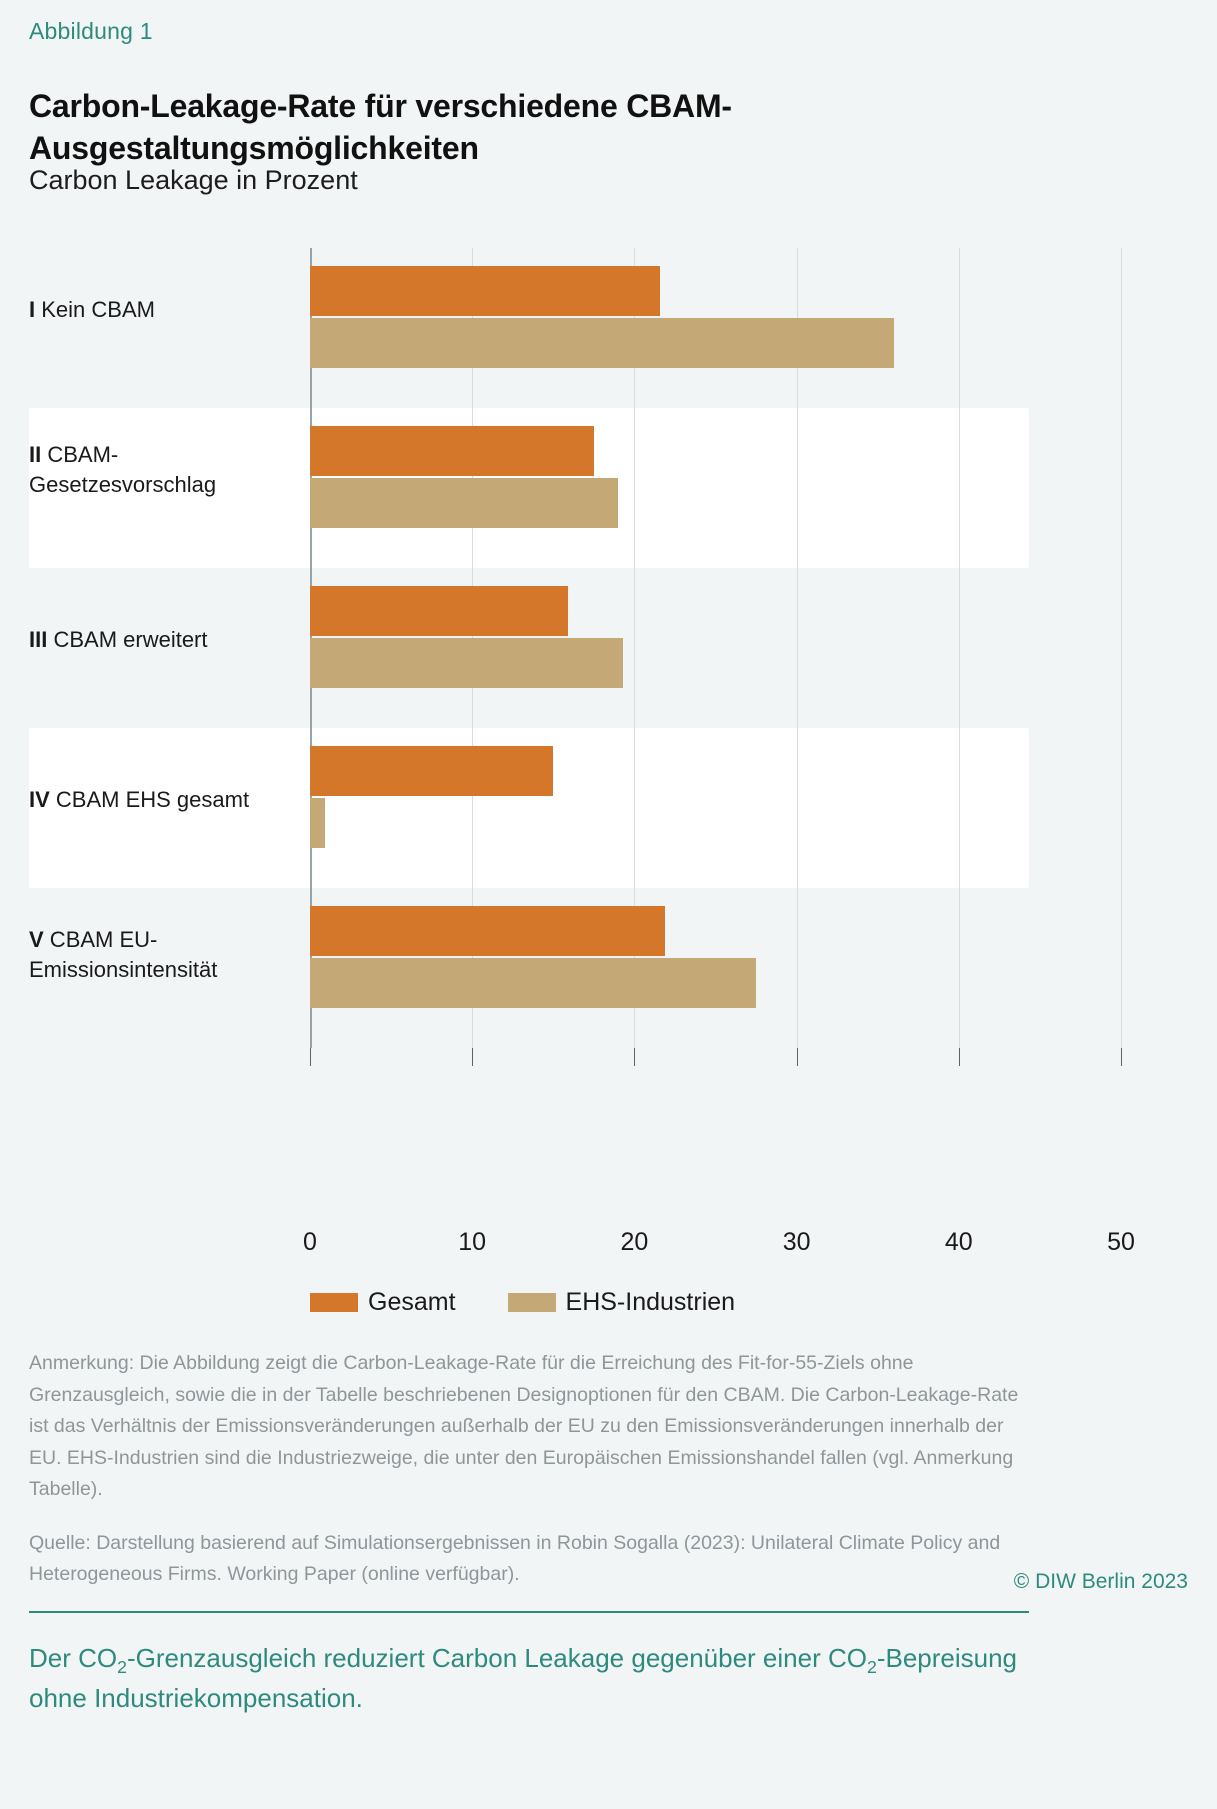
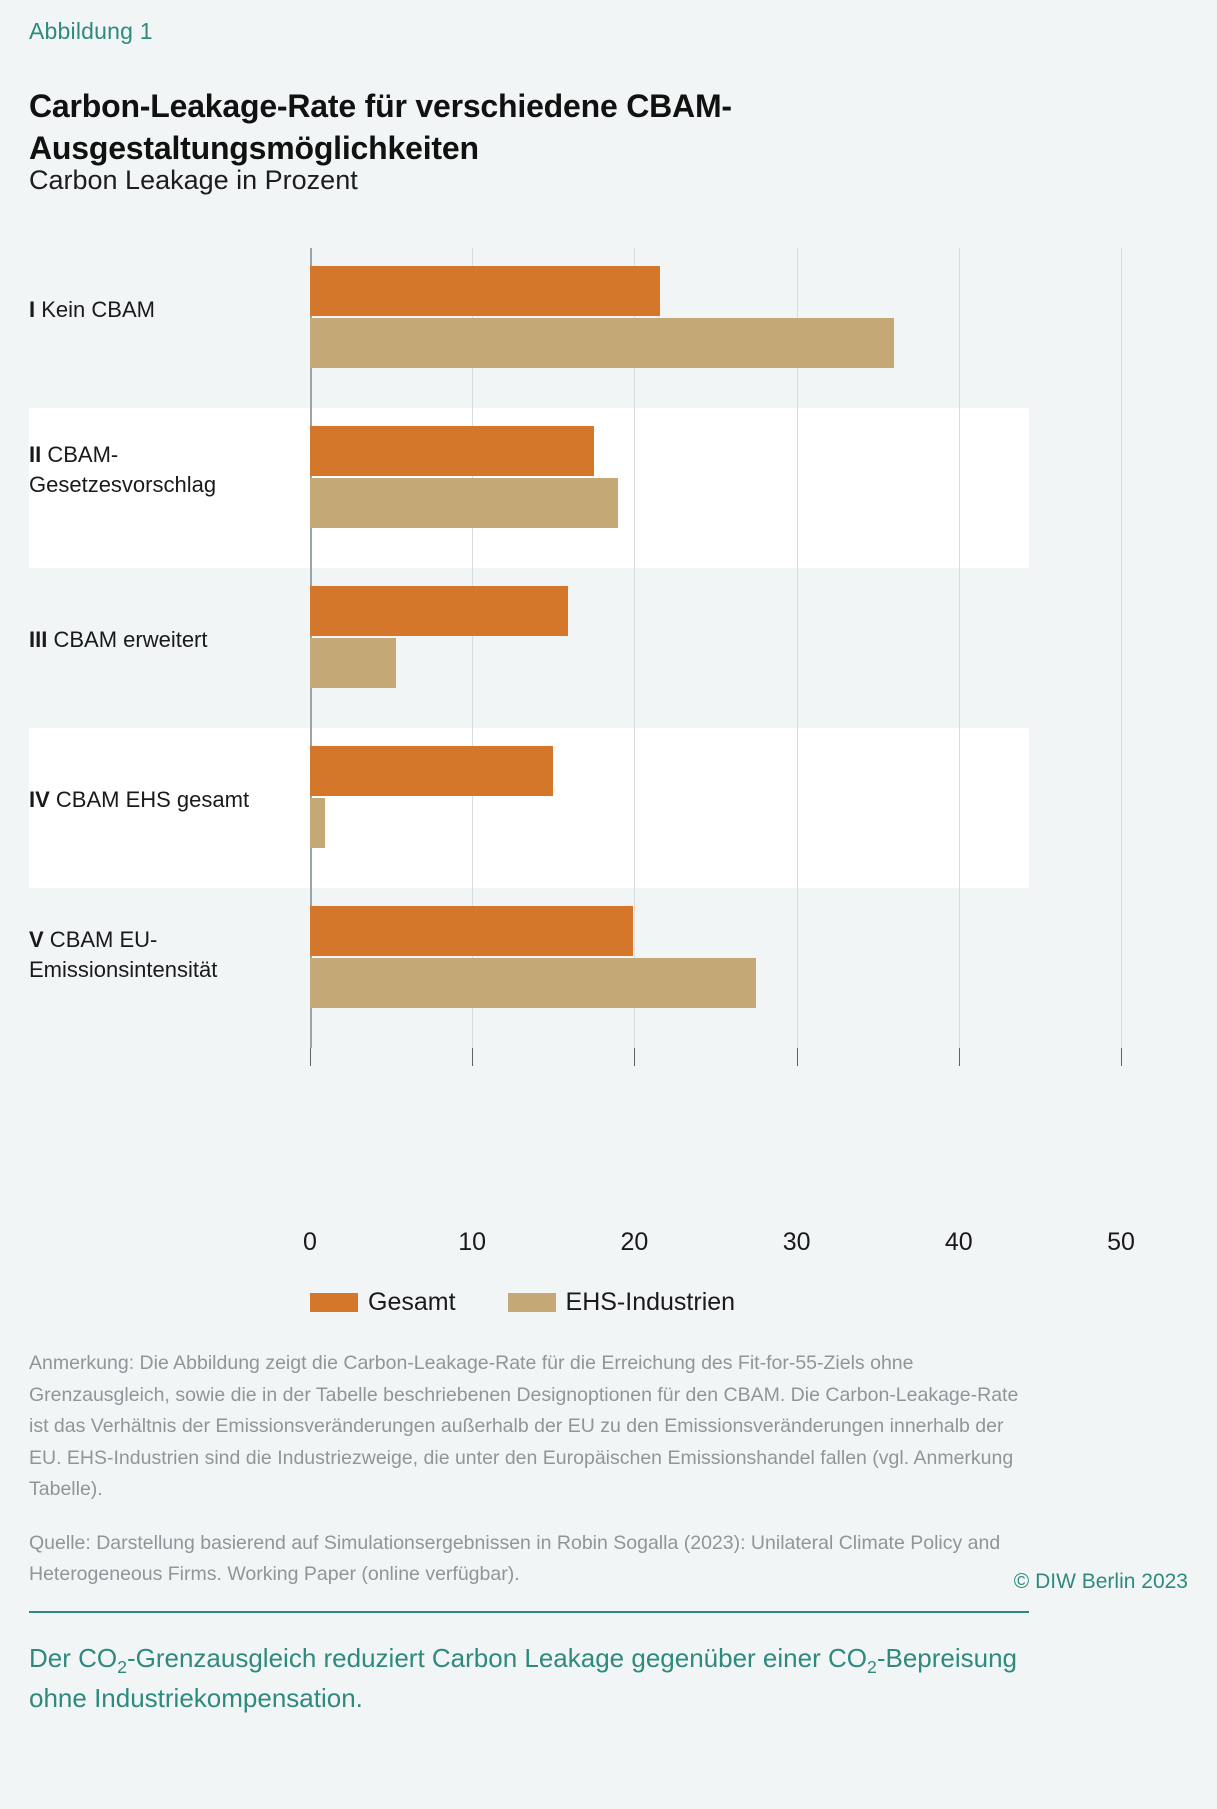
EHS-Industrien/III CBAM erweitert: 19.3 -> 5.3
Gesamt/V CBAM EU-Emissionsintensität: 21.9 -> 19.9
